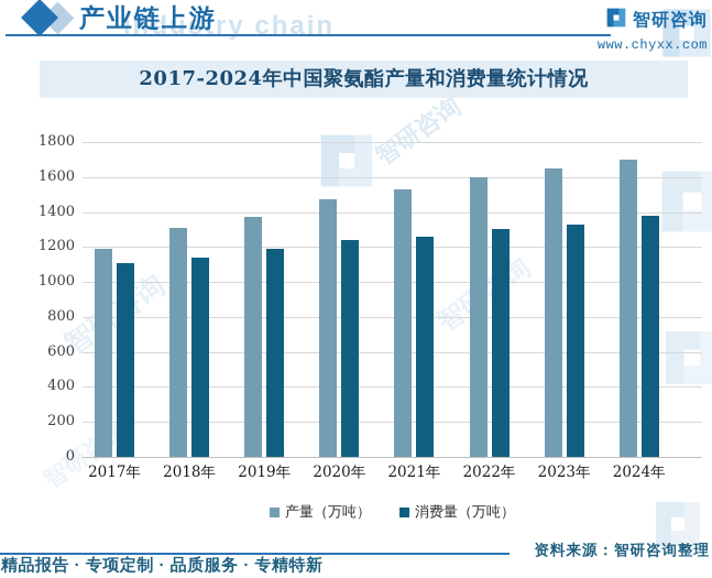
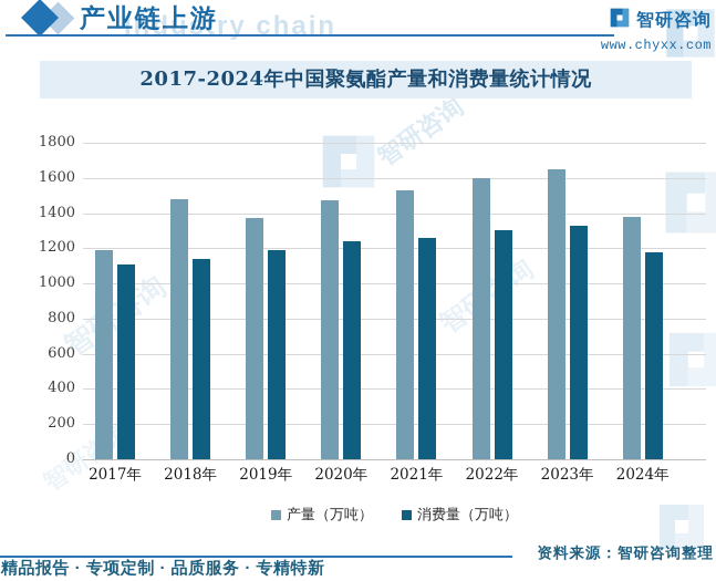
产量（万吨）/2018年: 1310 -> 1480
产量（万吨）/2024年: 1700 -> 1380
消费量（万吨）/2024年: 1380 -> 1180
